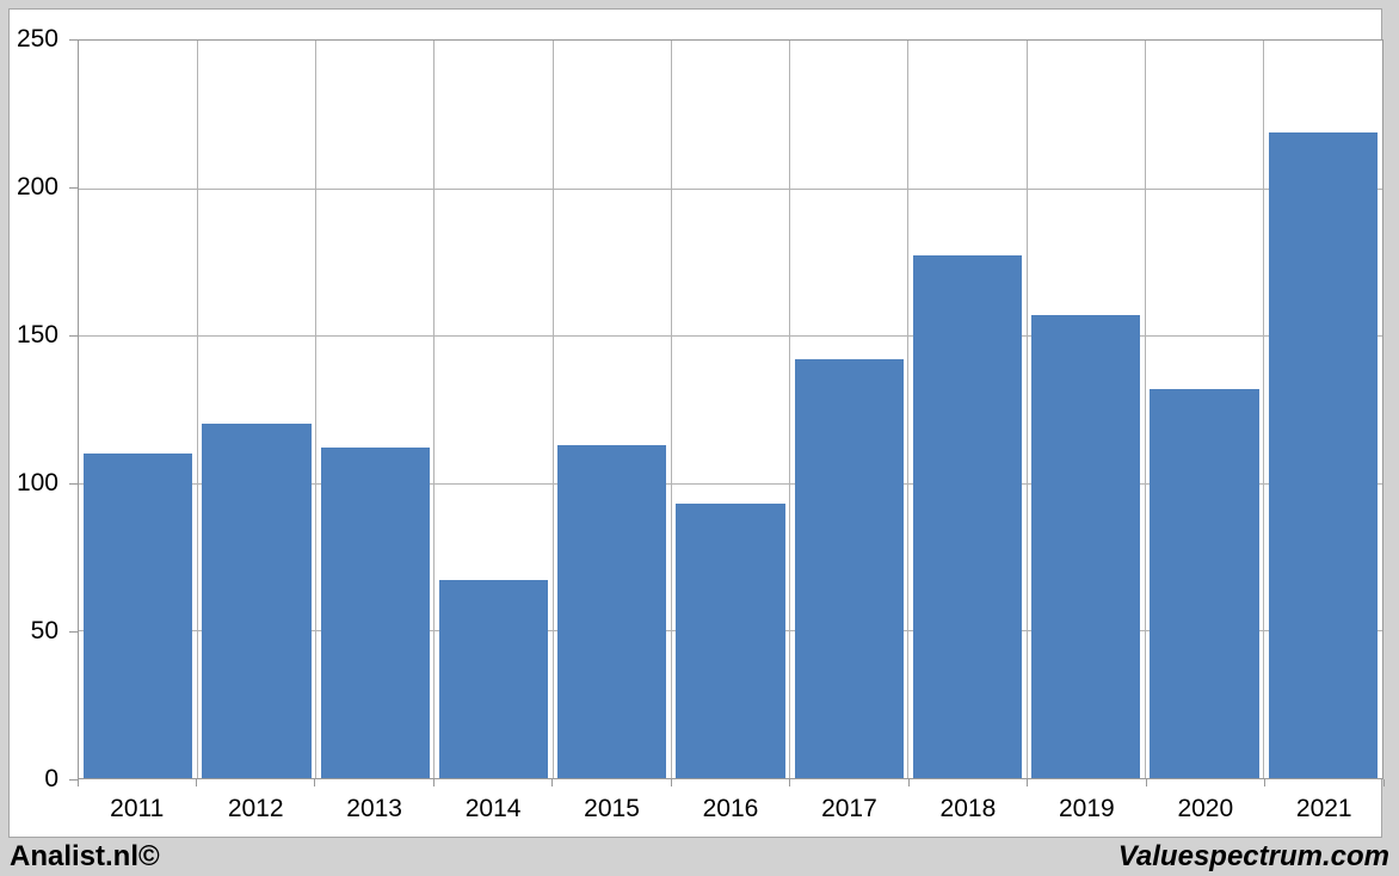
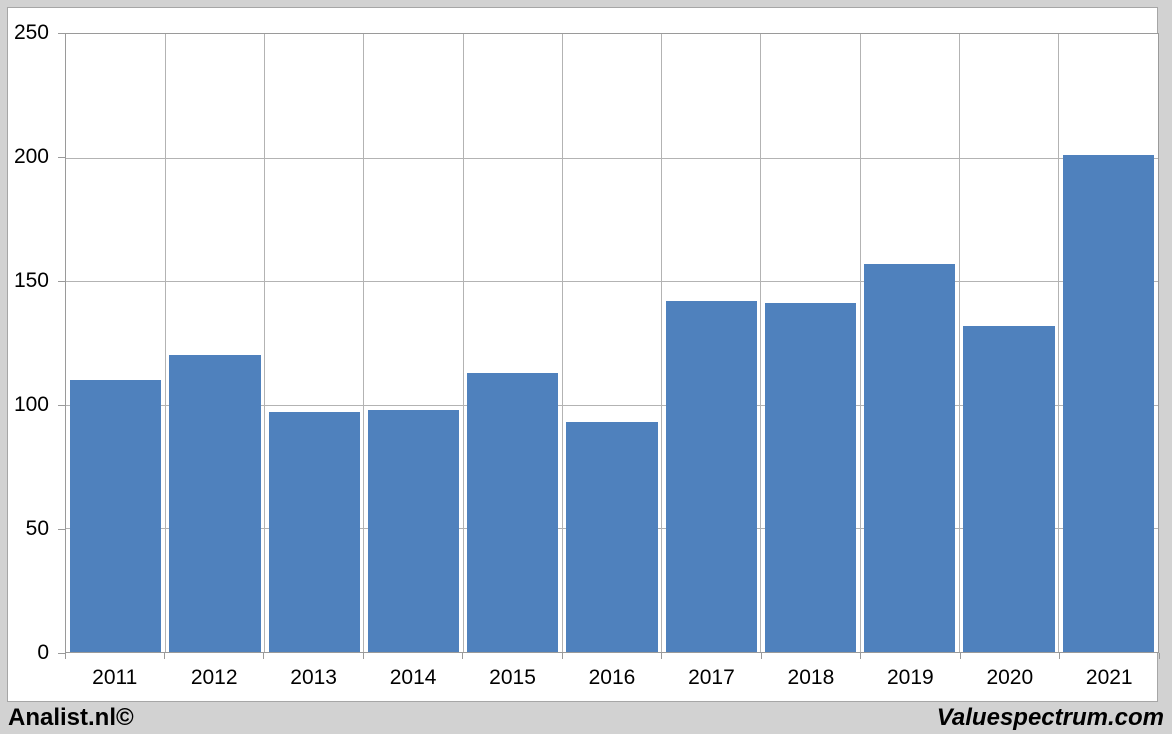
2013: 112 -> 97
2014: 67 -> 98
2018: 177 -> 141
2021: 219 -> 201
